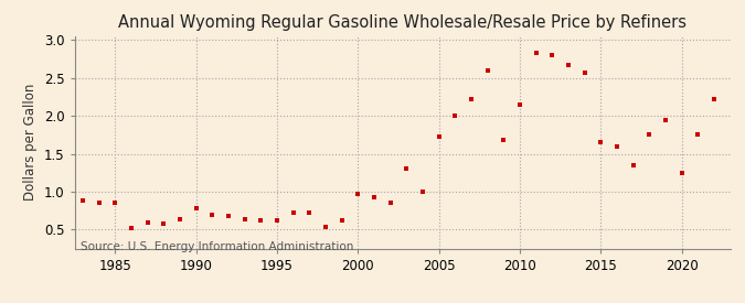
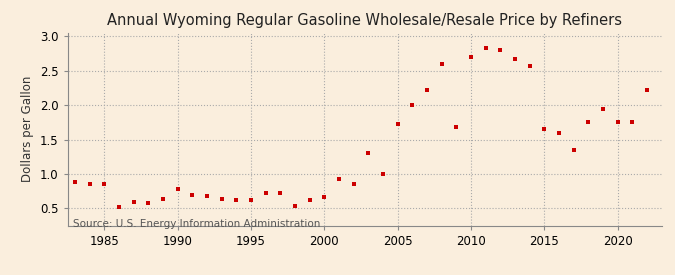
2000: 0.97 -> 0.66
2010: 2.15 -> 2.70
2020: 1.25 -> 1.76
